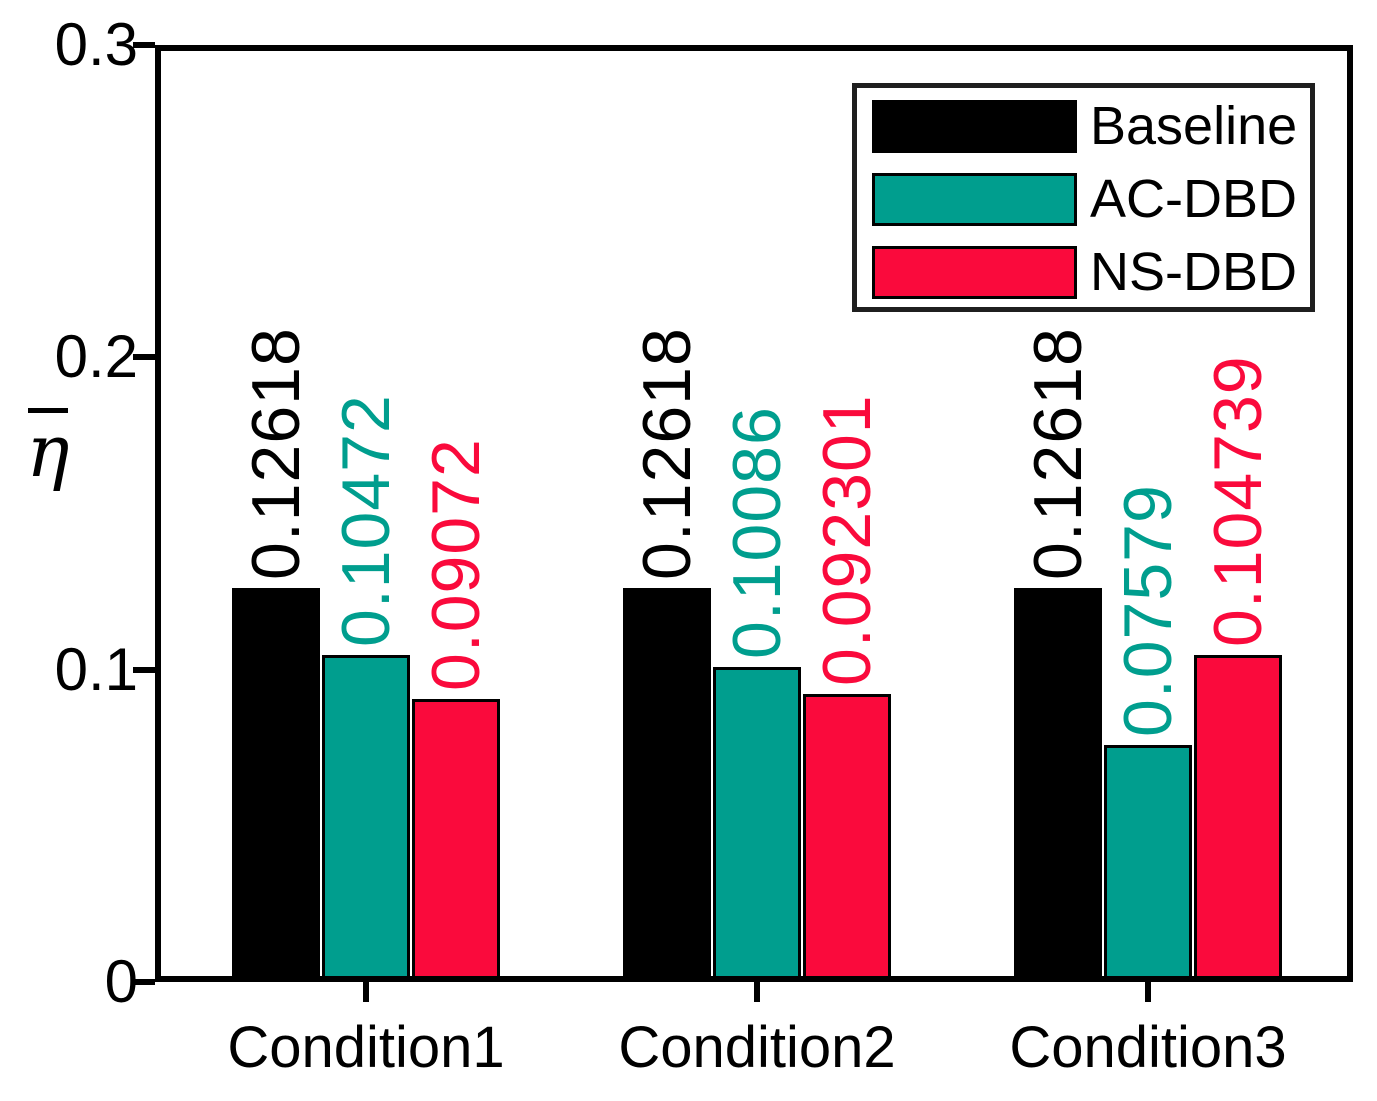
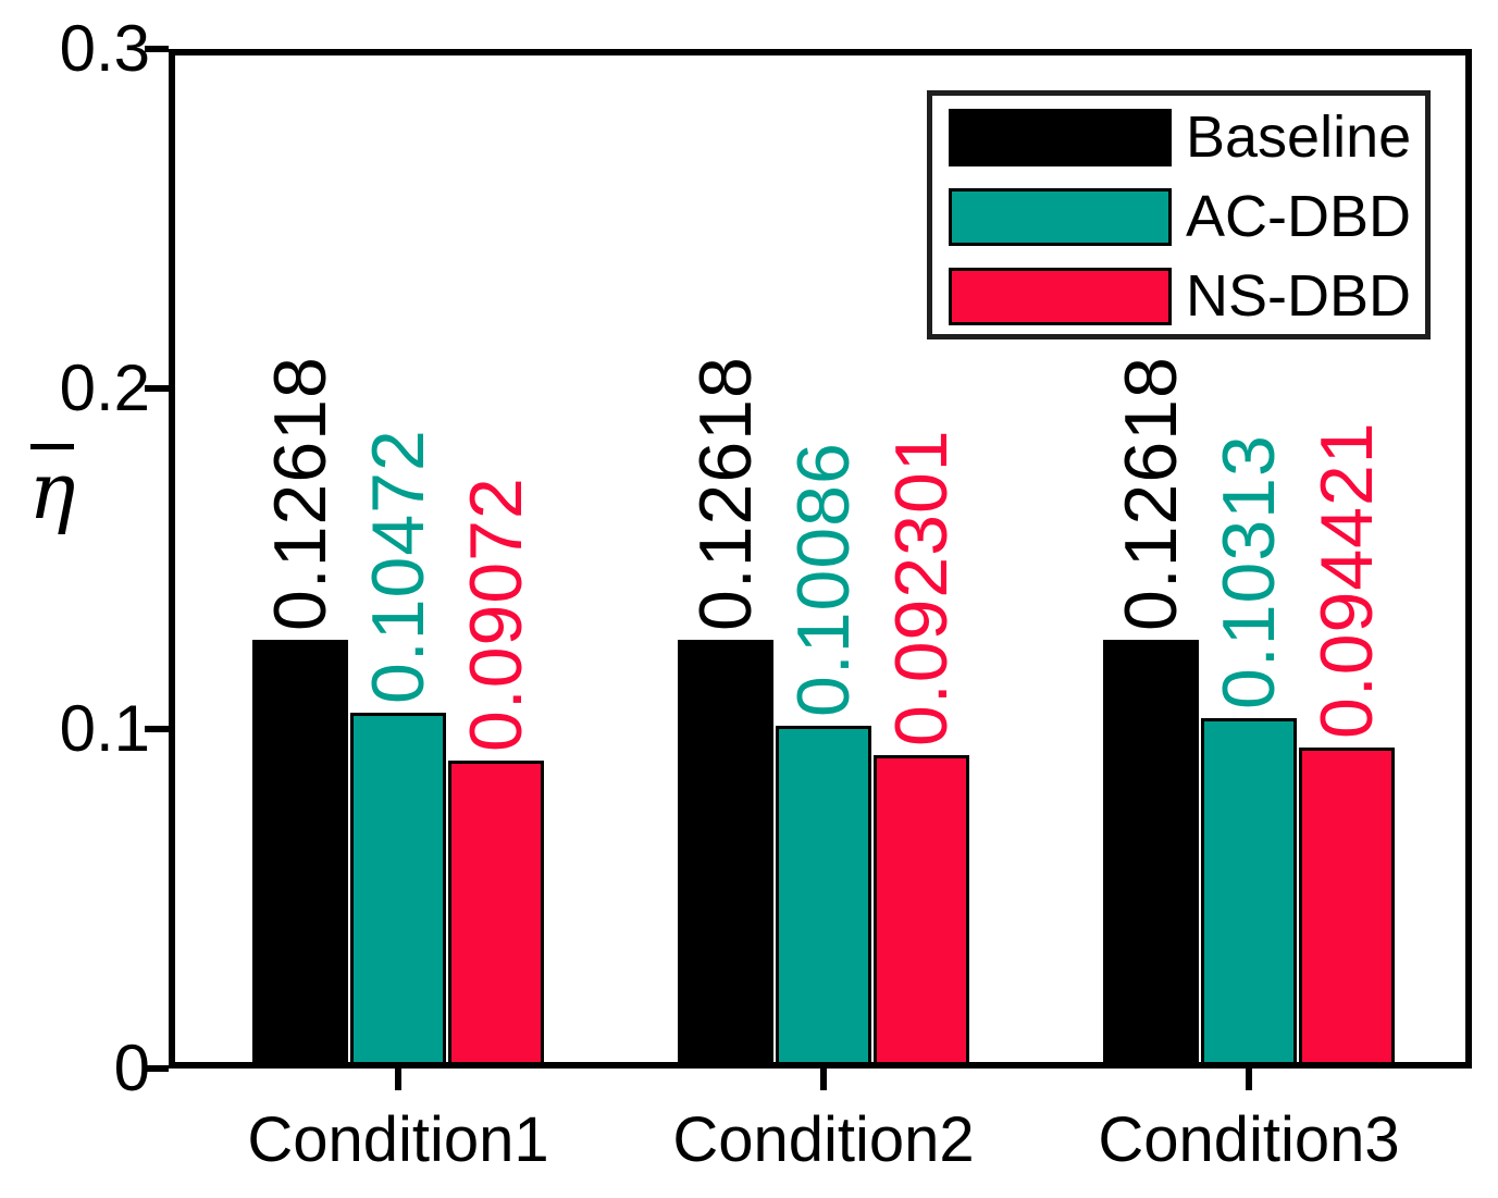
AC-DBD/Condition3: 0.07579 -> 0.10313
NS-DBD/Condition3: 0.104739 -> 0.094421
